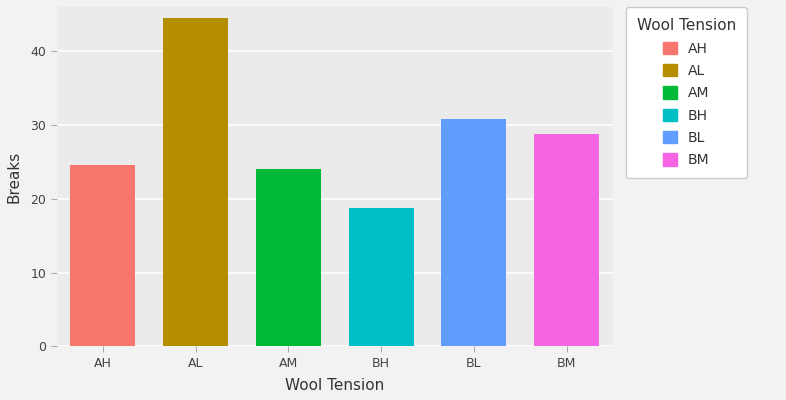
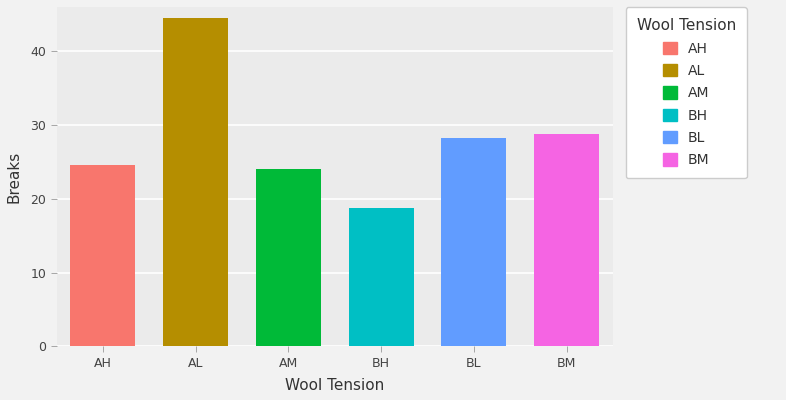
BL: 30.8 -> 28.2
